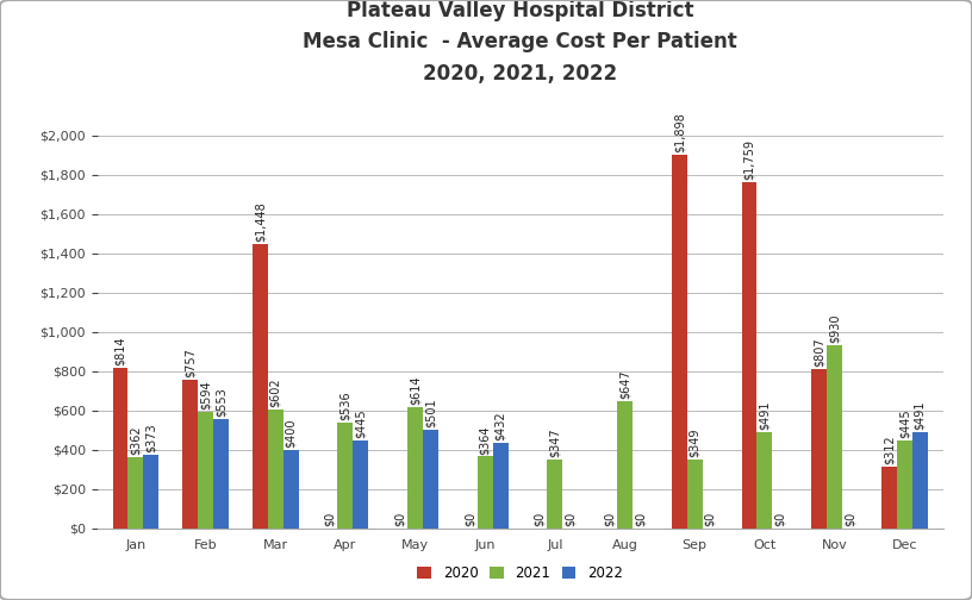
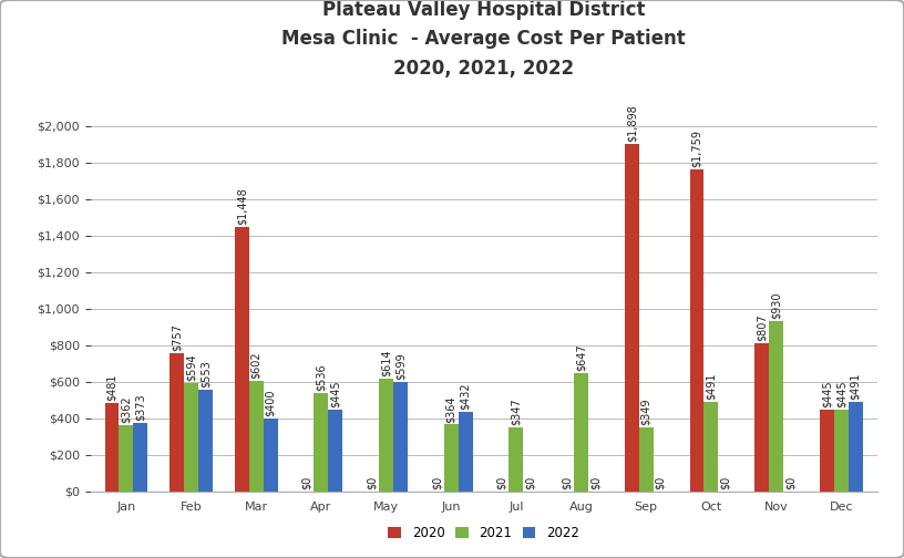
2020/Jan: $814 -> $481
2022/May: $501 -> $599
2020/Dec: $312 -> $445
